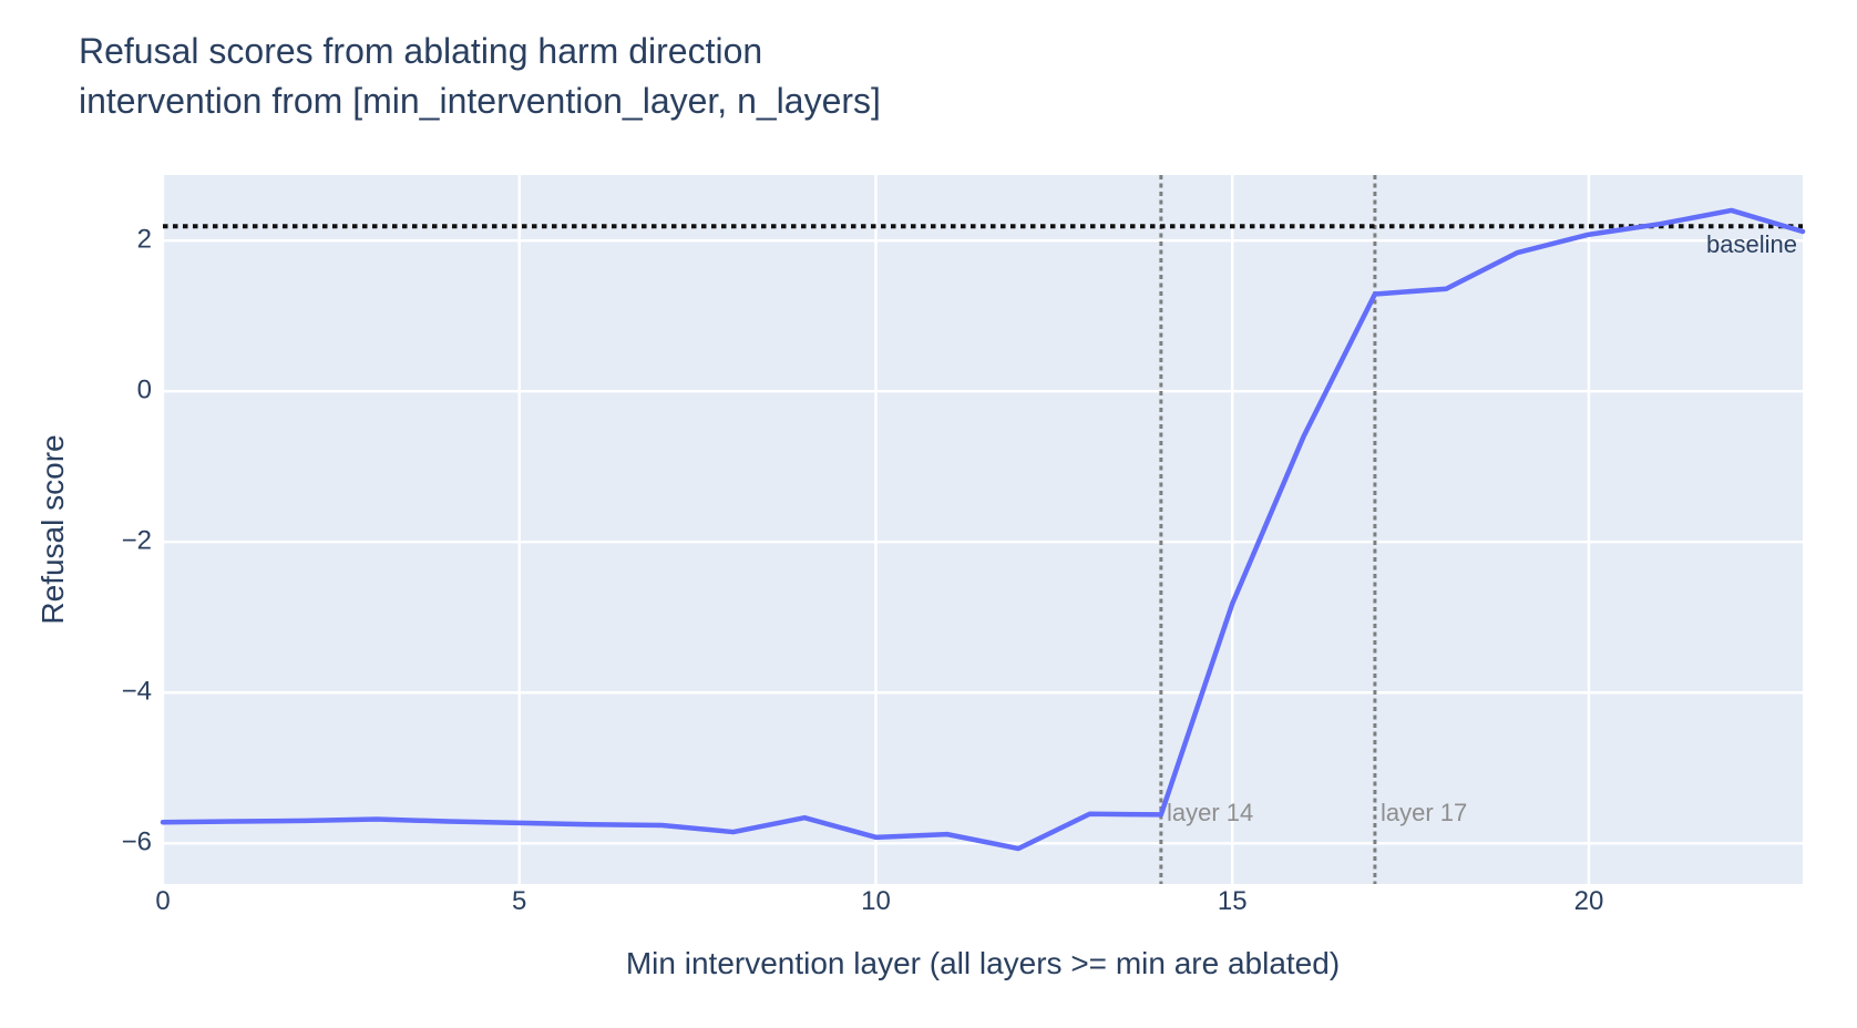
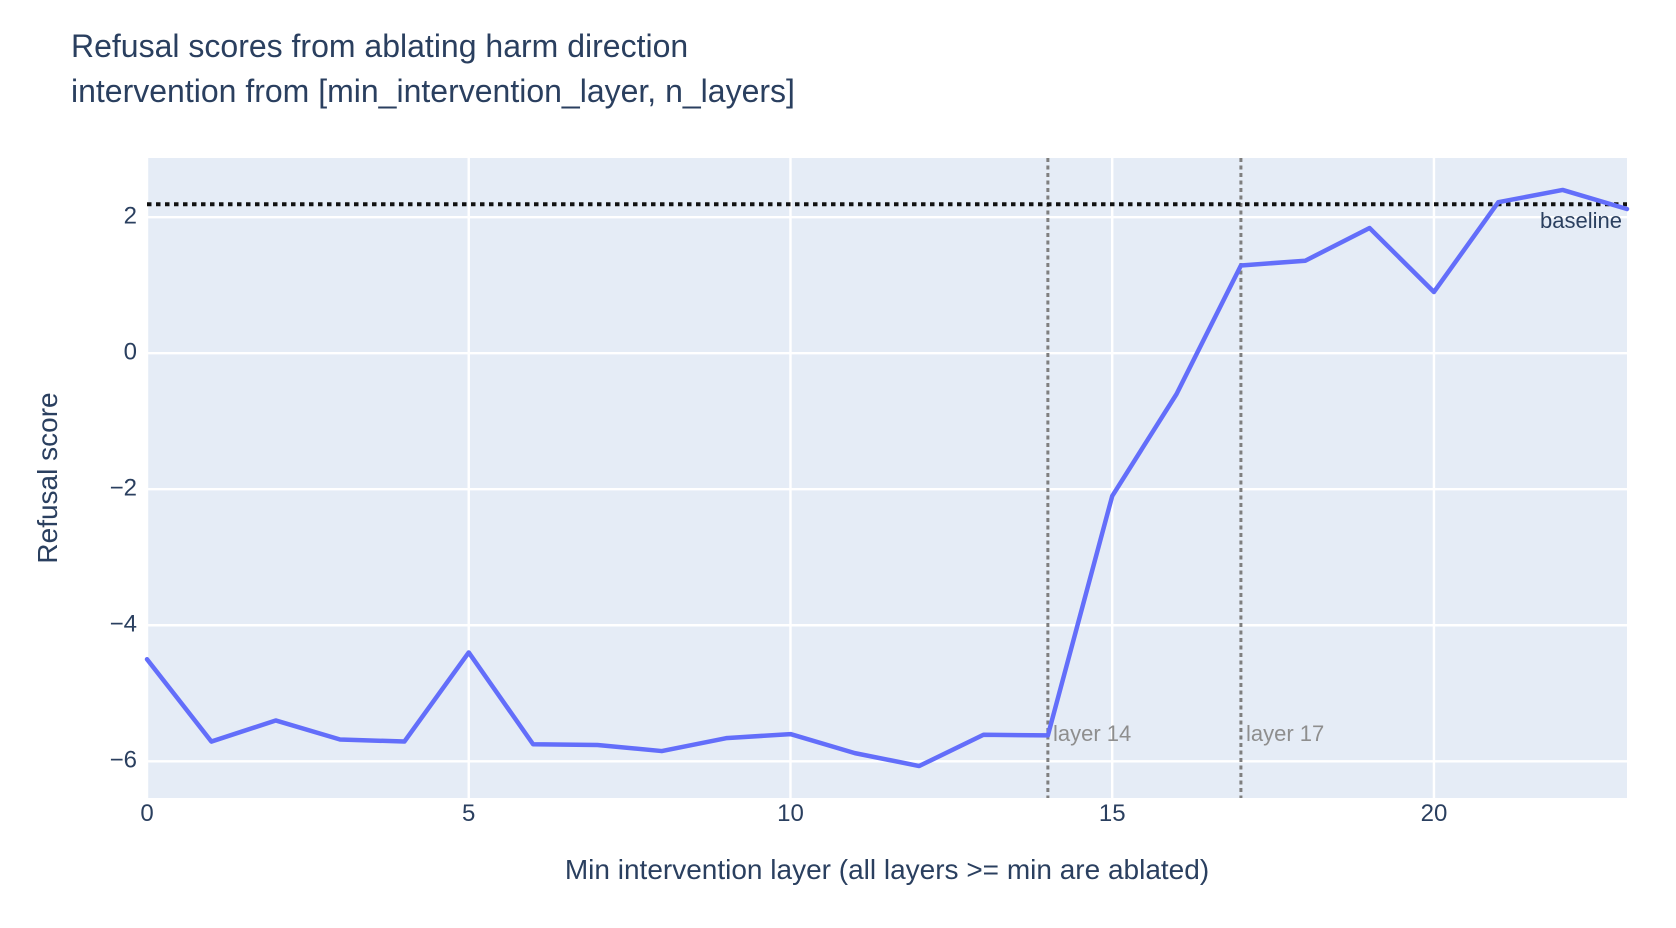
0: -5.7 -> -4.5
2: -5.7 -> -5.4
5: -5.7 -> -4.4
10: -5.9 -> -5.6
15: -2.8 -> -2.1
20: 2.1 -> 0.9
